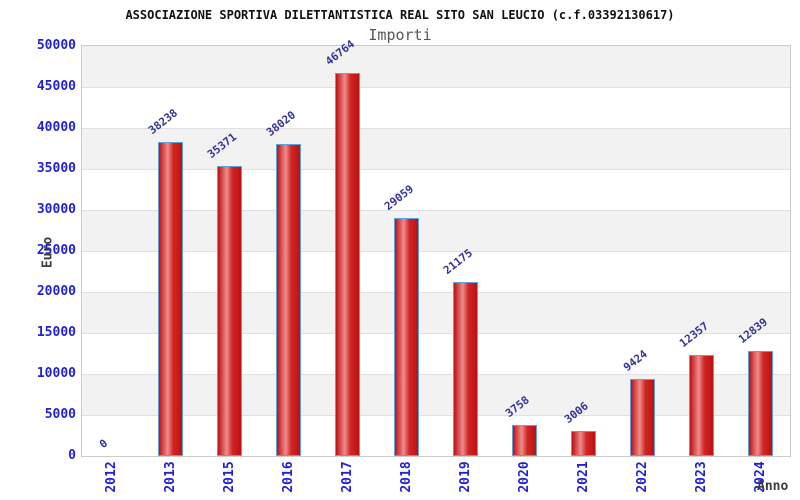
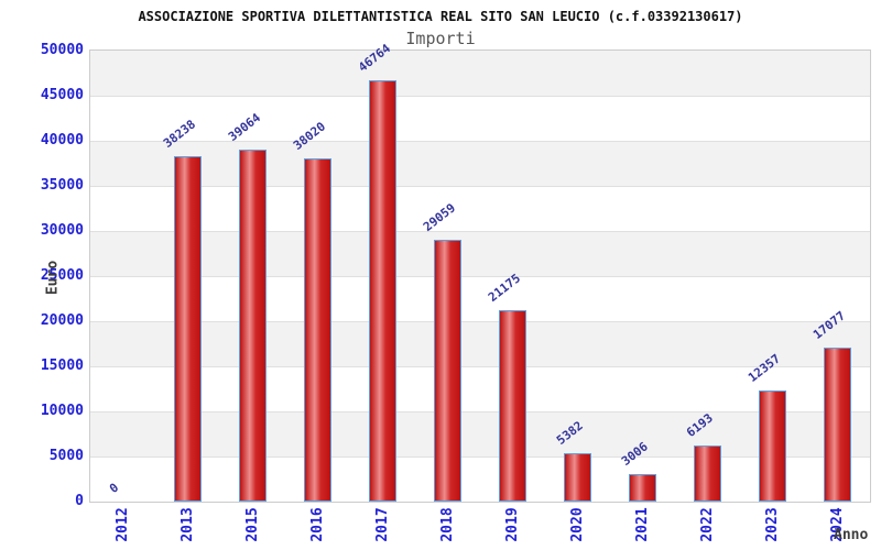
2015: 35371 -> 39064
2020: 3758 -> 5382
2022: 9424 -> 6193
2024: 12839 -> 17077
